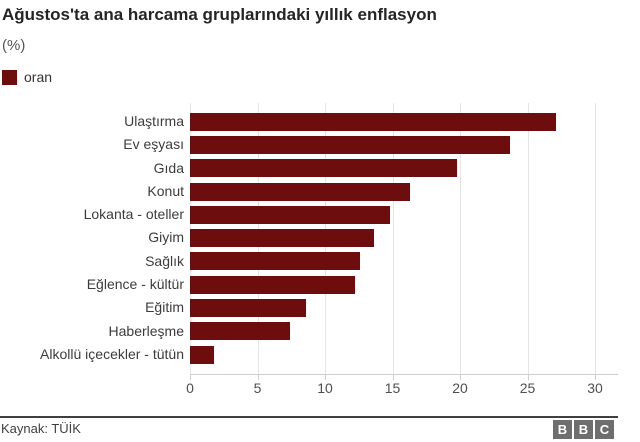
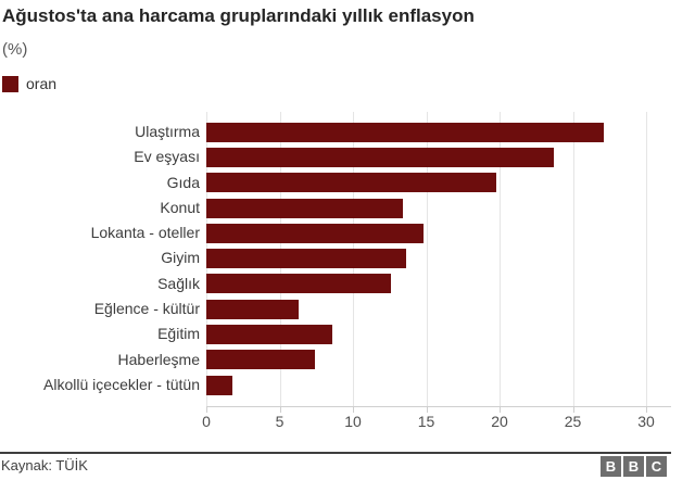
Konut: 16.3 -> 13.4
Eğlence - kültür: 12.2 -> 6.3
